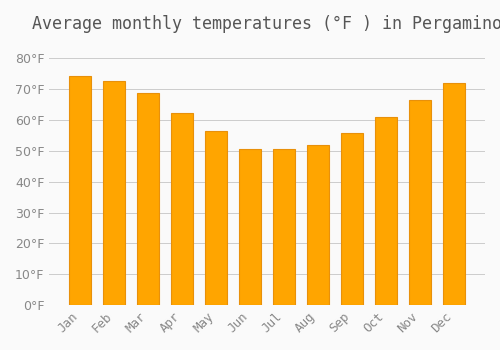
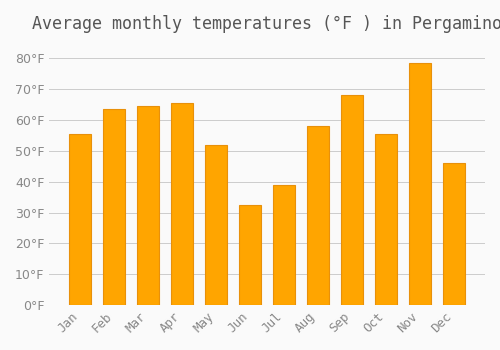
Jan: 74.3°F -> 55.5°F
Feb: 72.5°F -> 63.5°F
Mar: 68.9°F -> 64.5°F
Apr: 62.2°F -> 65.5°F
May: 56.5°F -> 52.0°F
Jun: 50.5°F -> 32.5°F
Jul: 50.5°F -> 39.0°F
Aug: 52.0°F -> 58.0°F
Sep: 55.9°F -> 68.0°F
Oct: 61.0°F -> 55.5°F
Nov: 66.5°F -> 78.5°F
Dec: 72.0°F -> 46.0°F
